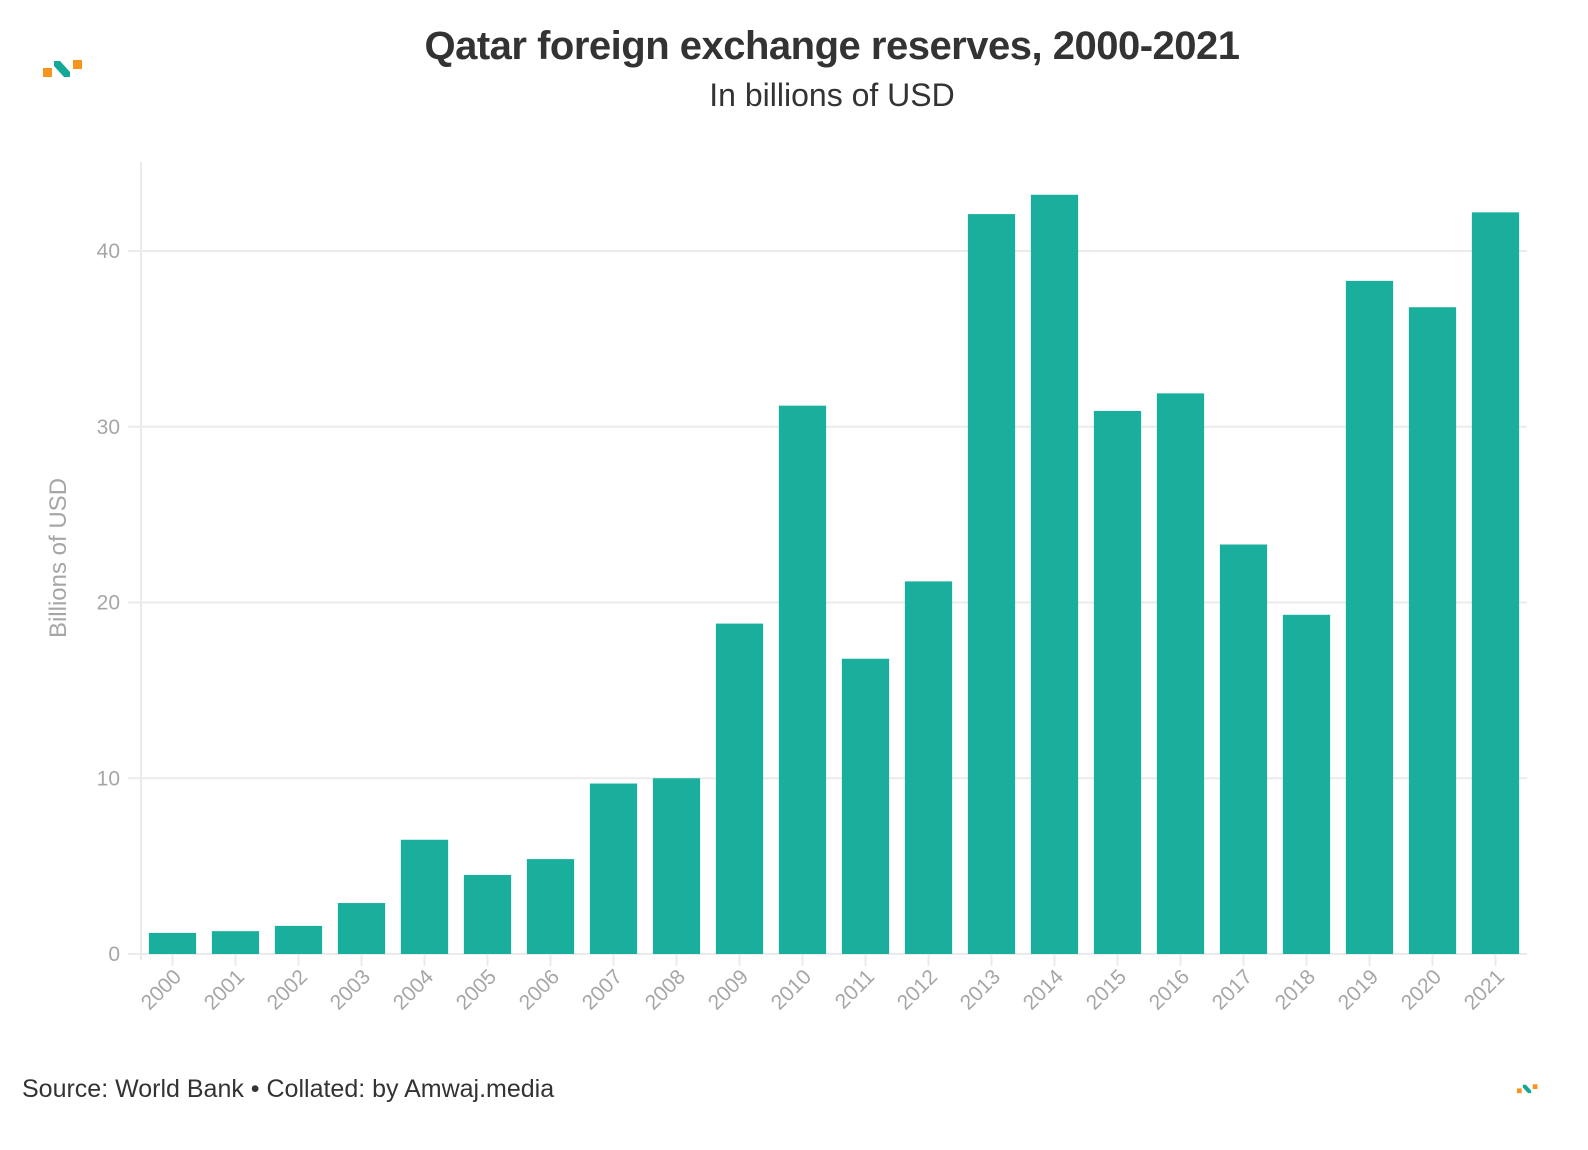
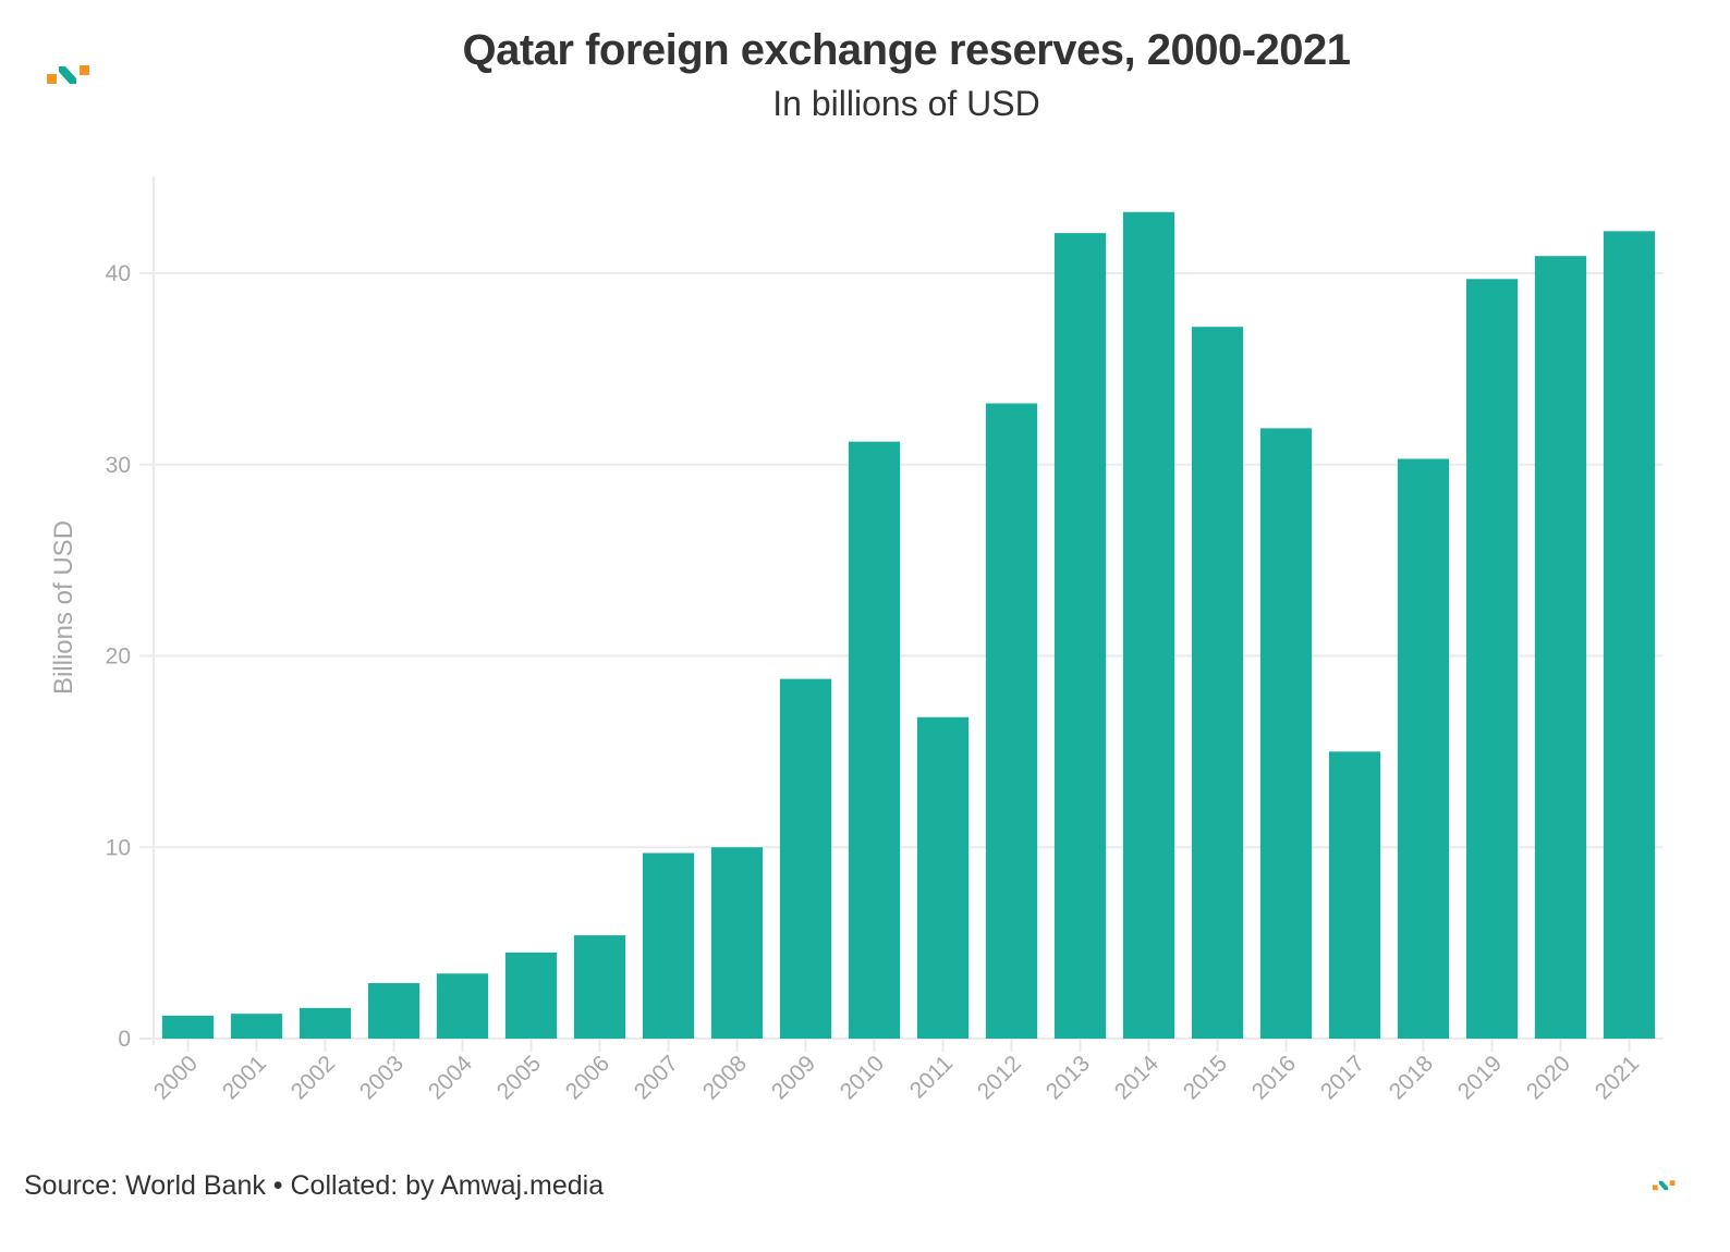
2004: 6.5 -> 3.4
2012: 21.2 -> 33.2
2015: 30.9 -> 37.2
2017: 23.3 -> 15.0
2018: 19.3 -> 30.3
2019: 38.3 -> 39.7
2020: 36.8 -> 40.9
